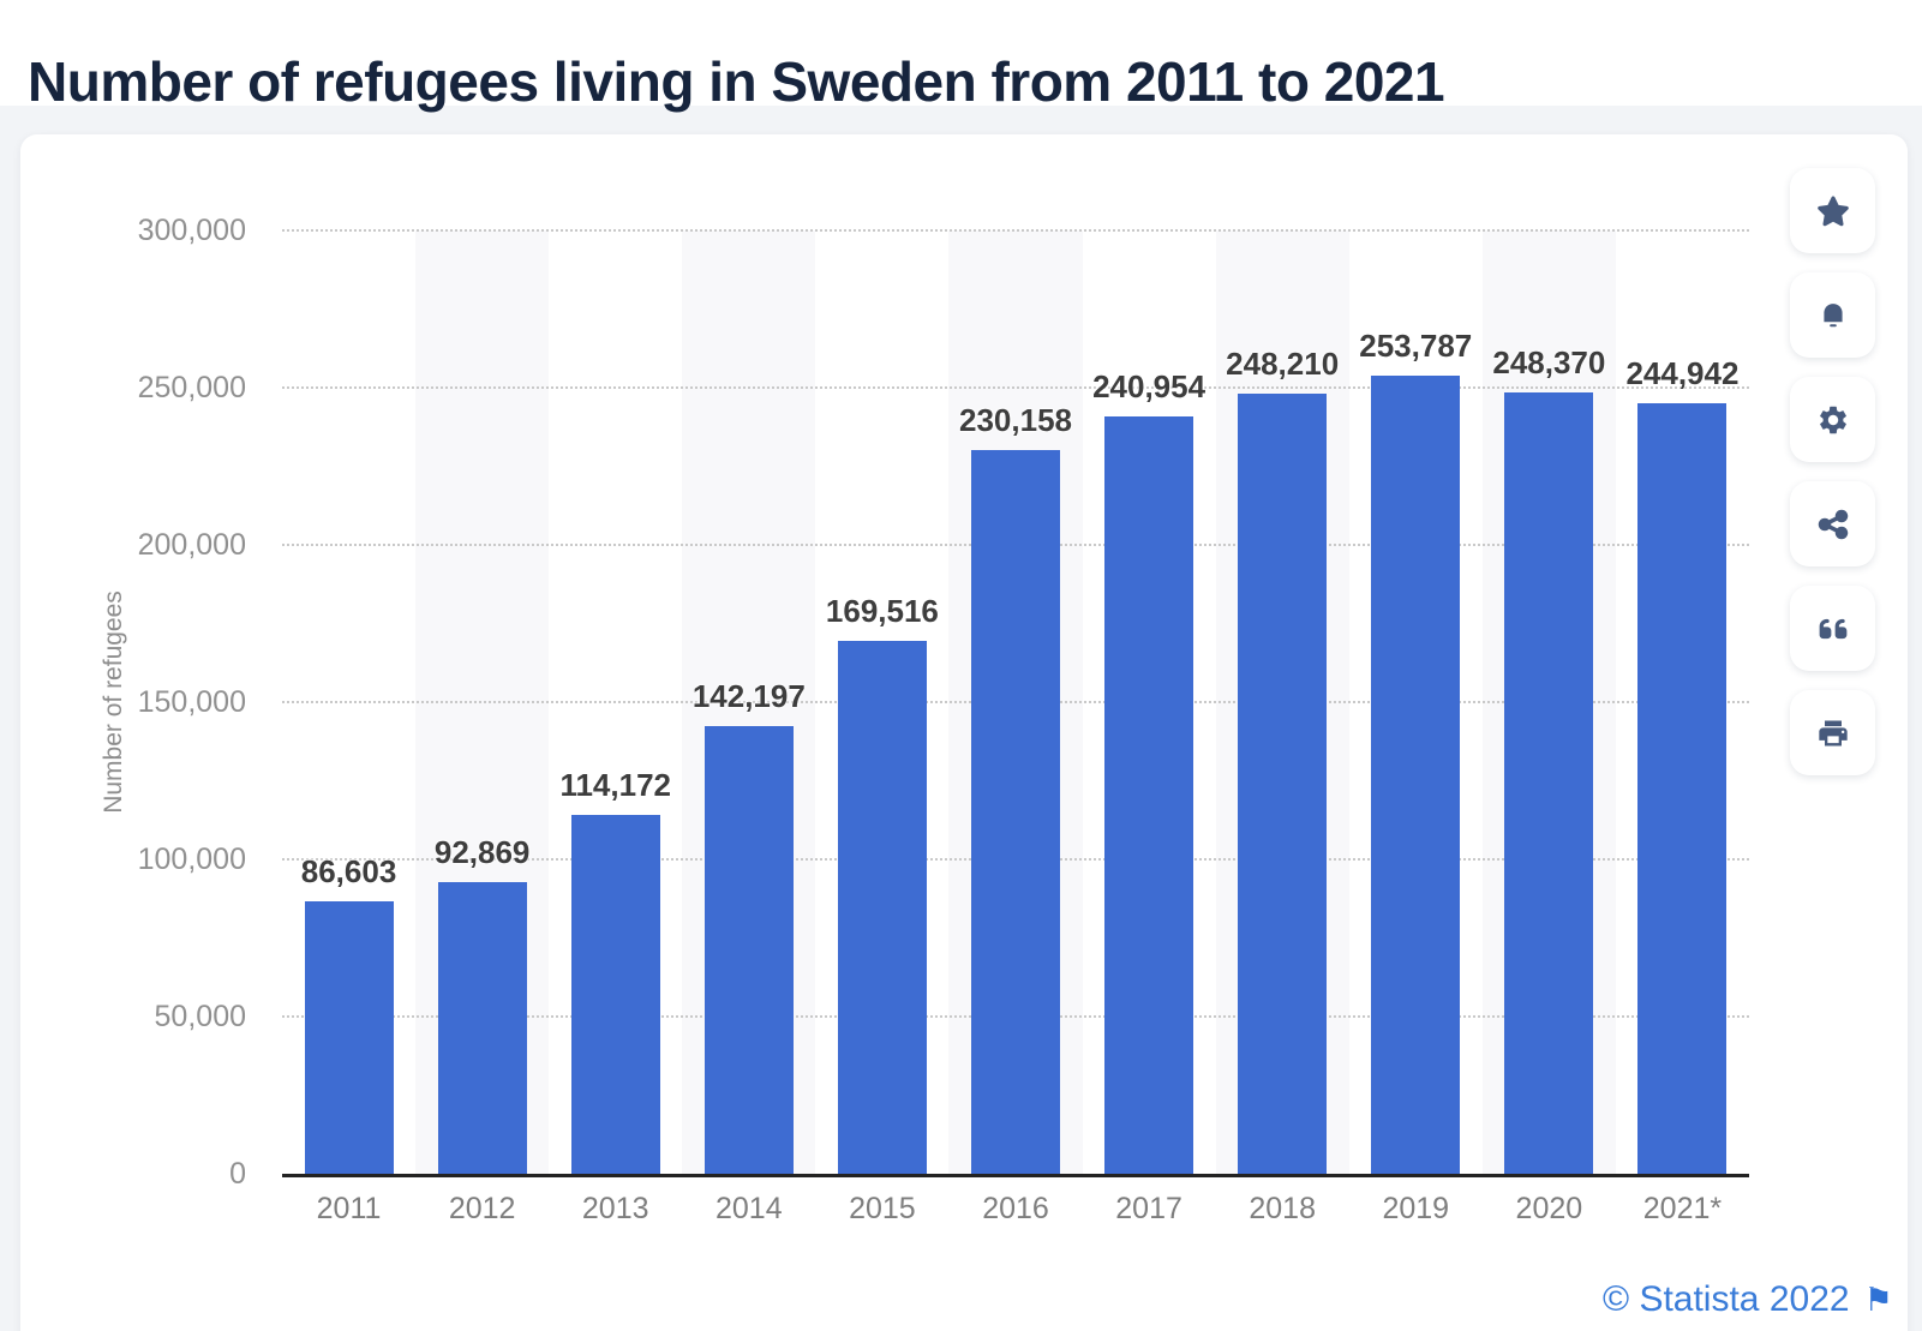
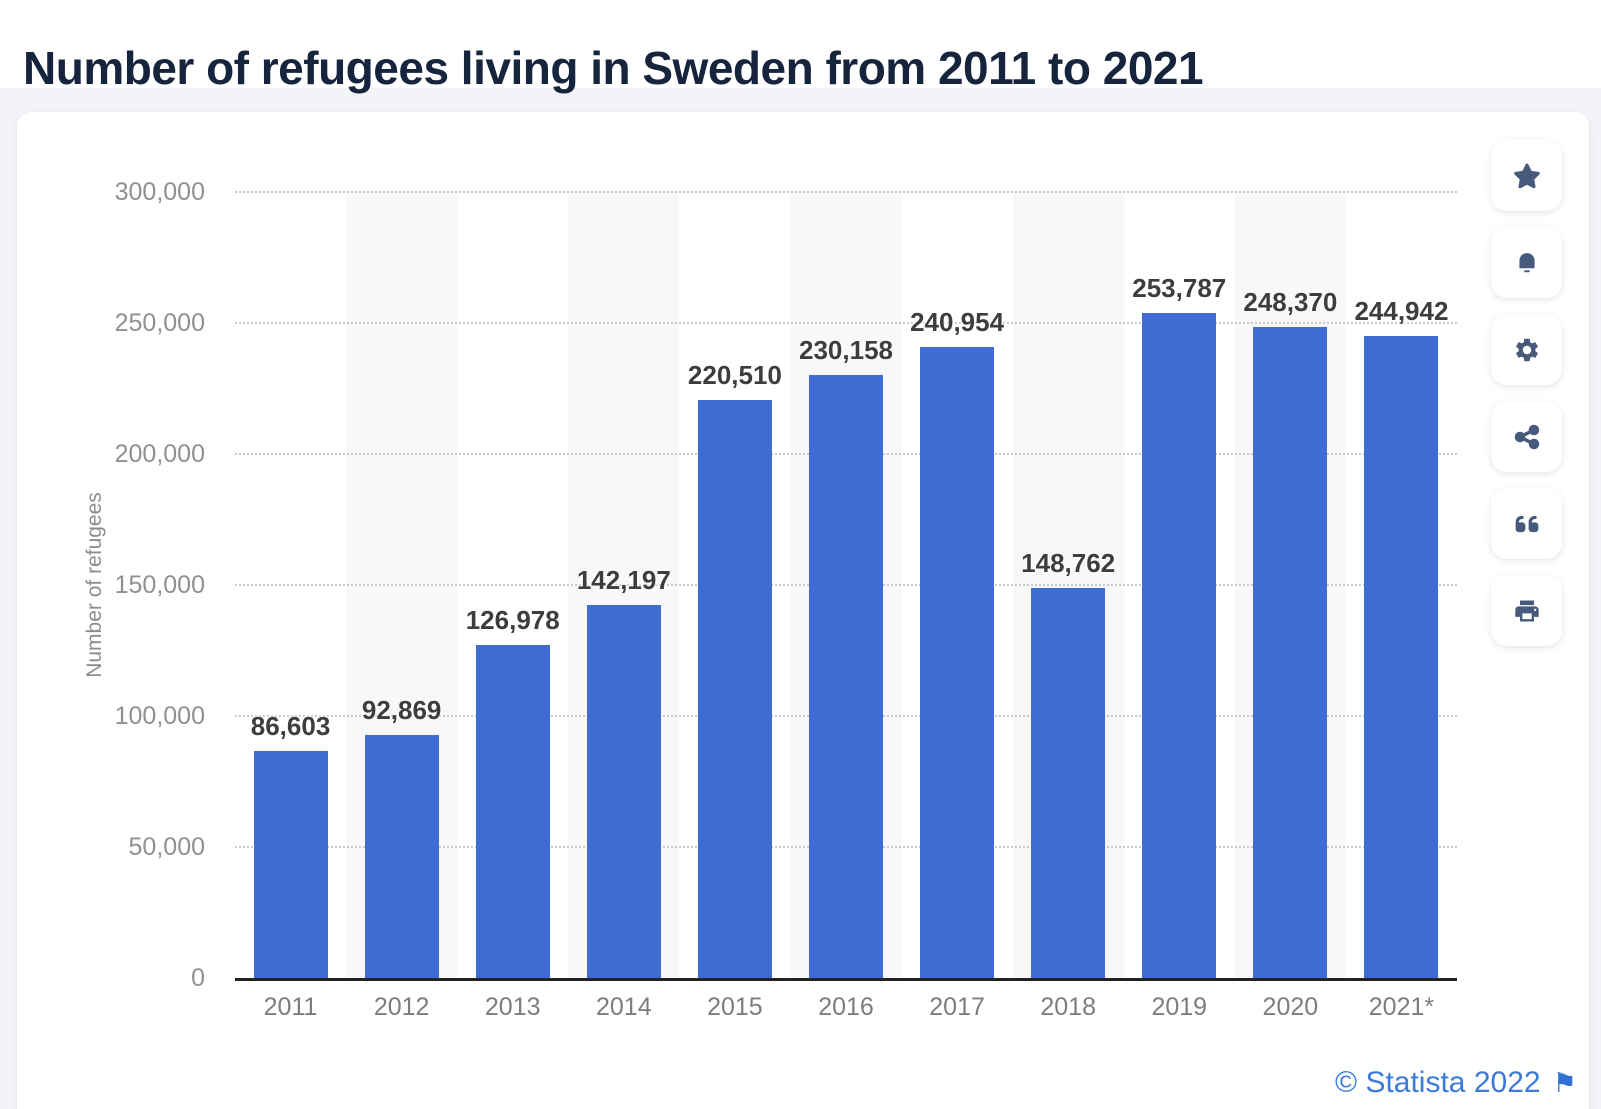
2013: 114,172 -> 126,978
2015: 169,516 -> 220,510
2018: 248,210 -> 148,762
